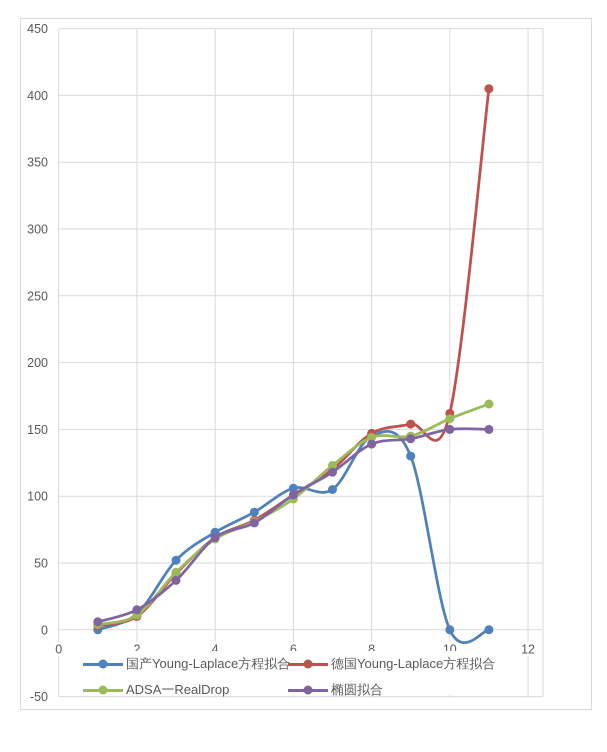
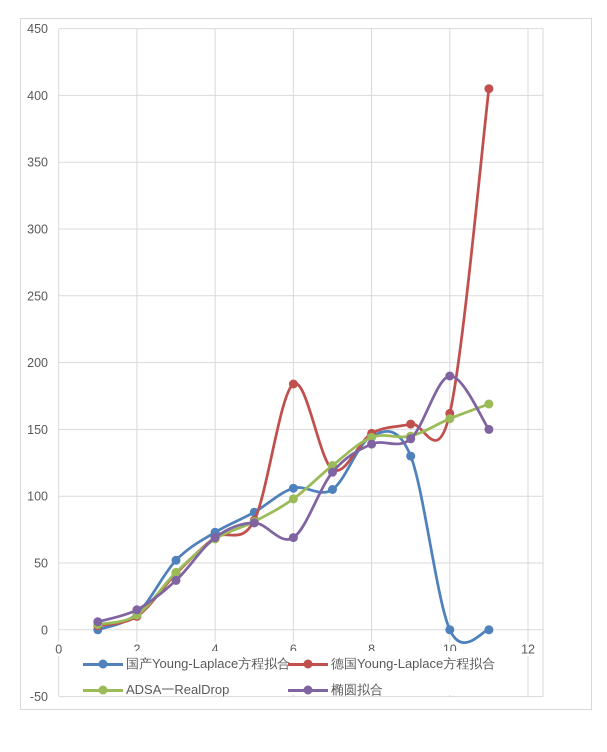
德国Young-Laplace方程拟合/6: 101 -> 184
椭圆拟合/6: 101 -> 69
椭圆拟合/10: 150 -> 190
